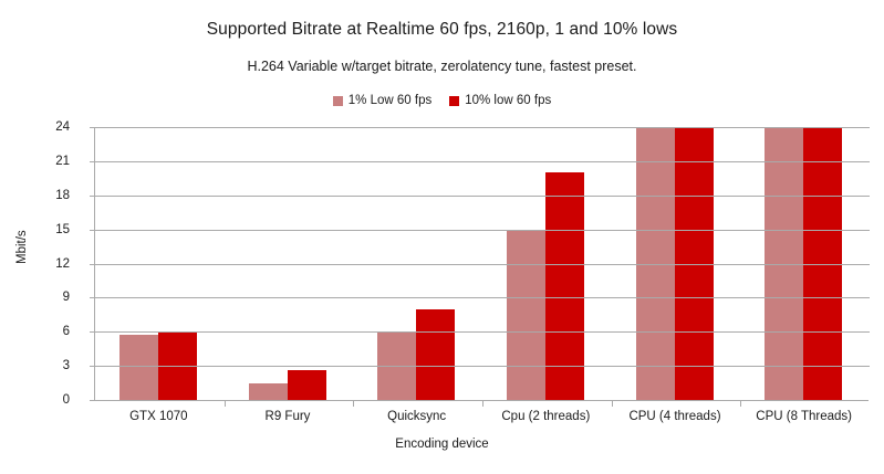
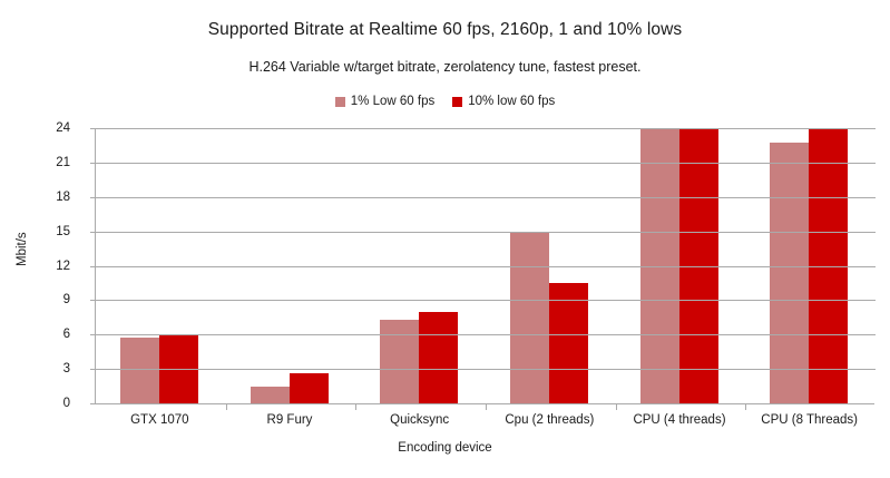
1% Low 60 fps/Quicksync: 6.0 -> 7.3
10% low 60 fps/Cpu (2 threads): 20.0 -> 10.5
1% Low 60 fps/CPU (8 Threads): 24.0 -> 22.7
